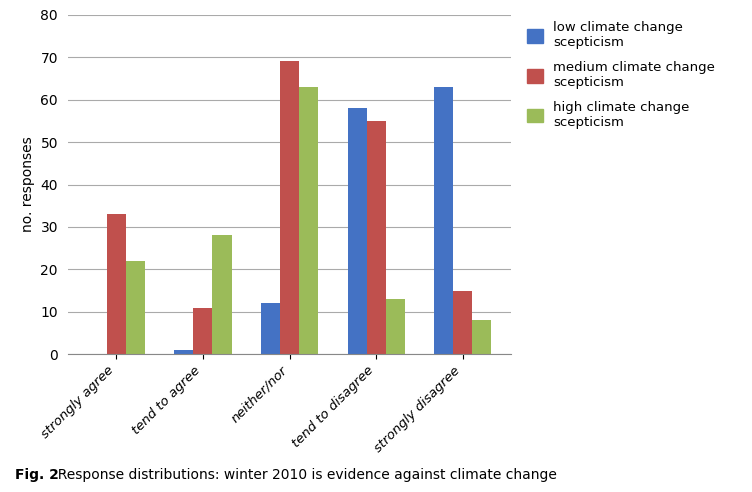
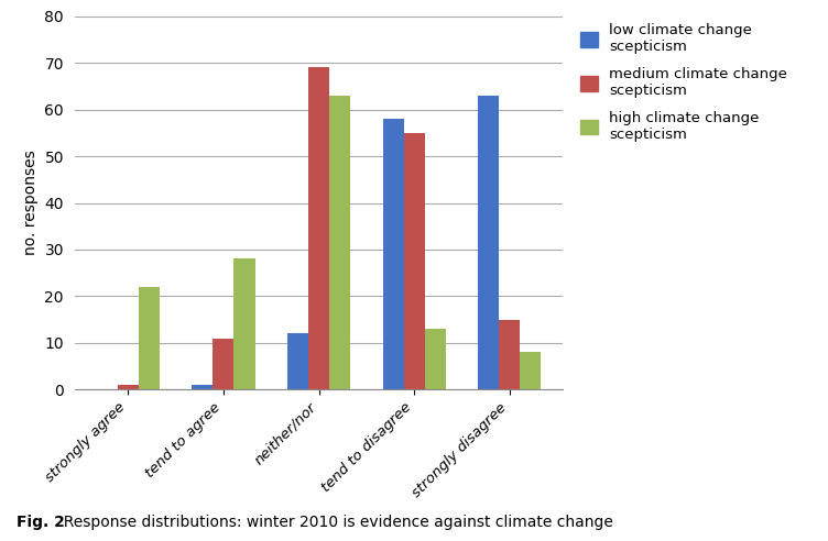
medium climate change scepticism/strongly agree: 33 -> 1
